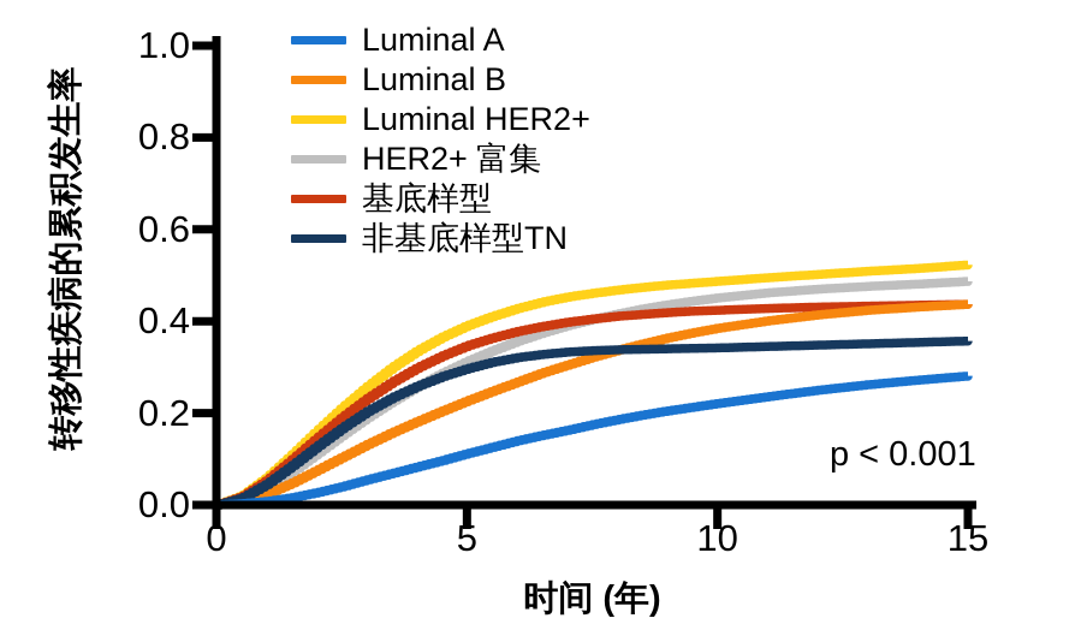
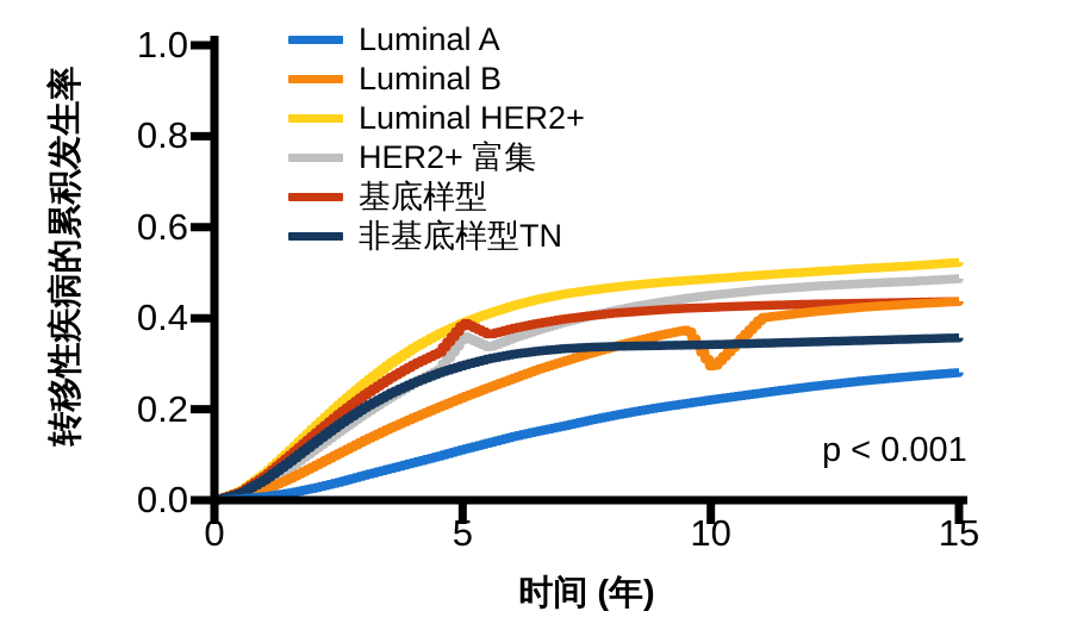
HER2+ 富集/5: 0.31 -> 0.36
基底样型/5: 0.35 -> 0.39
Luminal B/10: 0.39 -> 0.29
